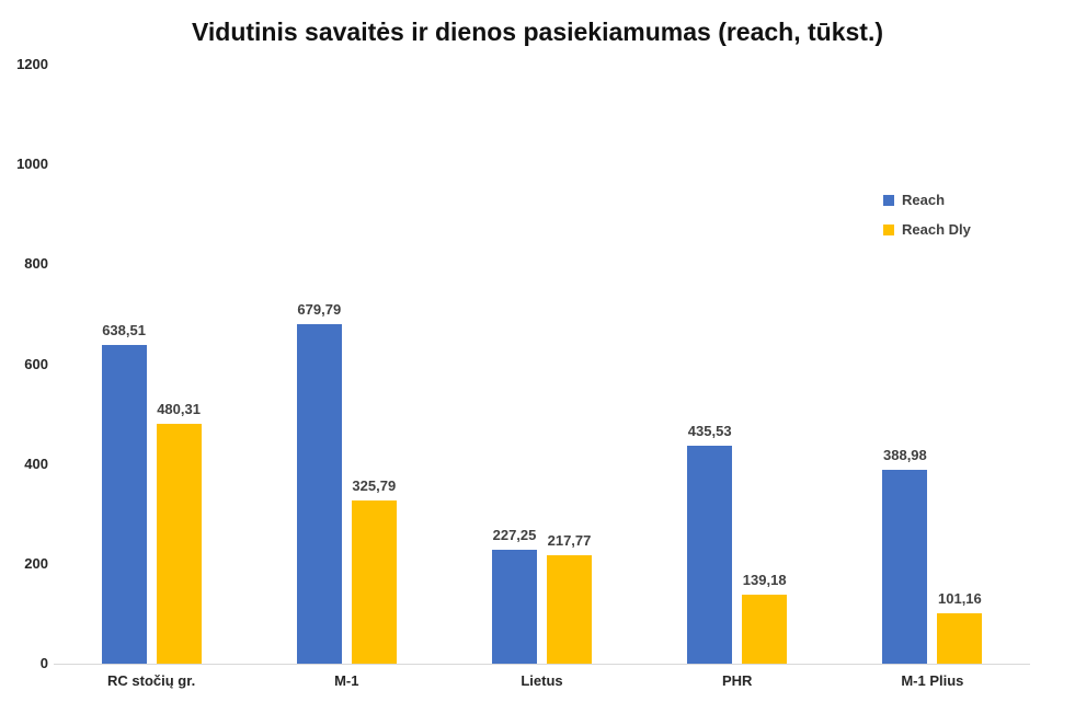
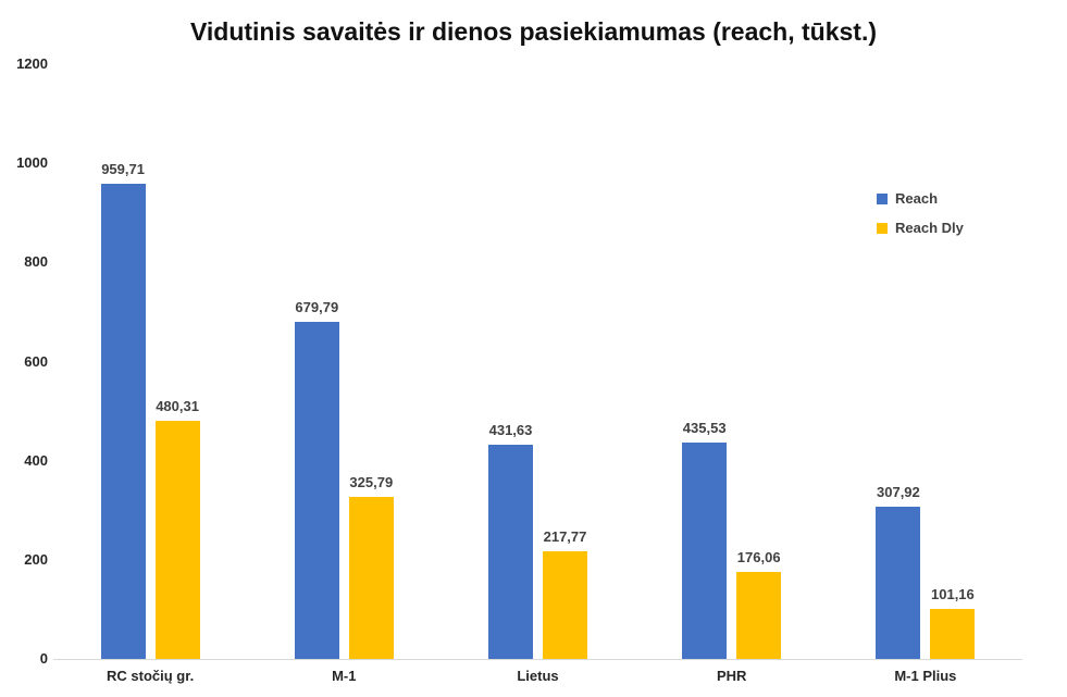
Reach/RC stočių gr.: 638,51 -> 959,71
Reach/Lietus: 227,25 -> 431,63
Reach Dly/PHR: 139,18 -> 176,06
Reach/M-1 Plius: 388,98 -> 307,92
